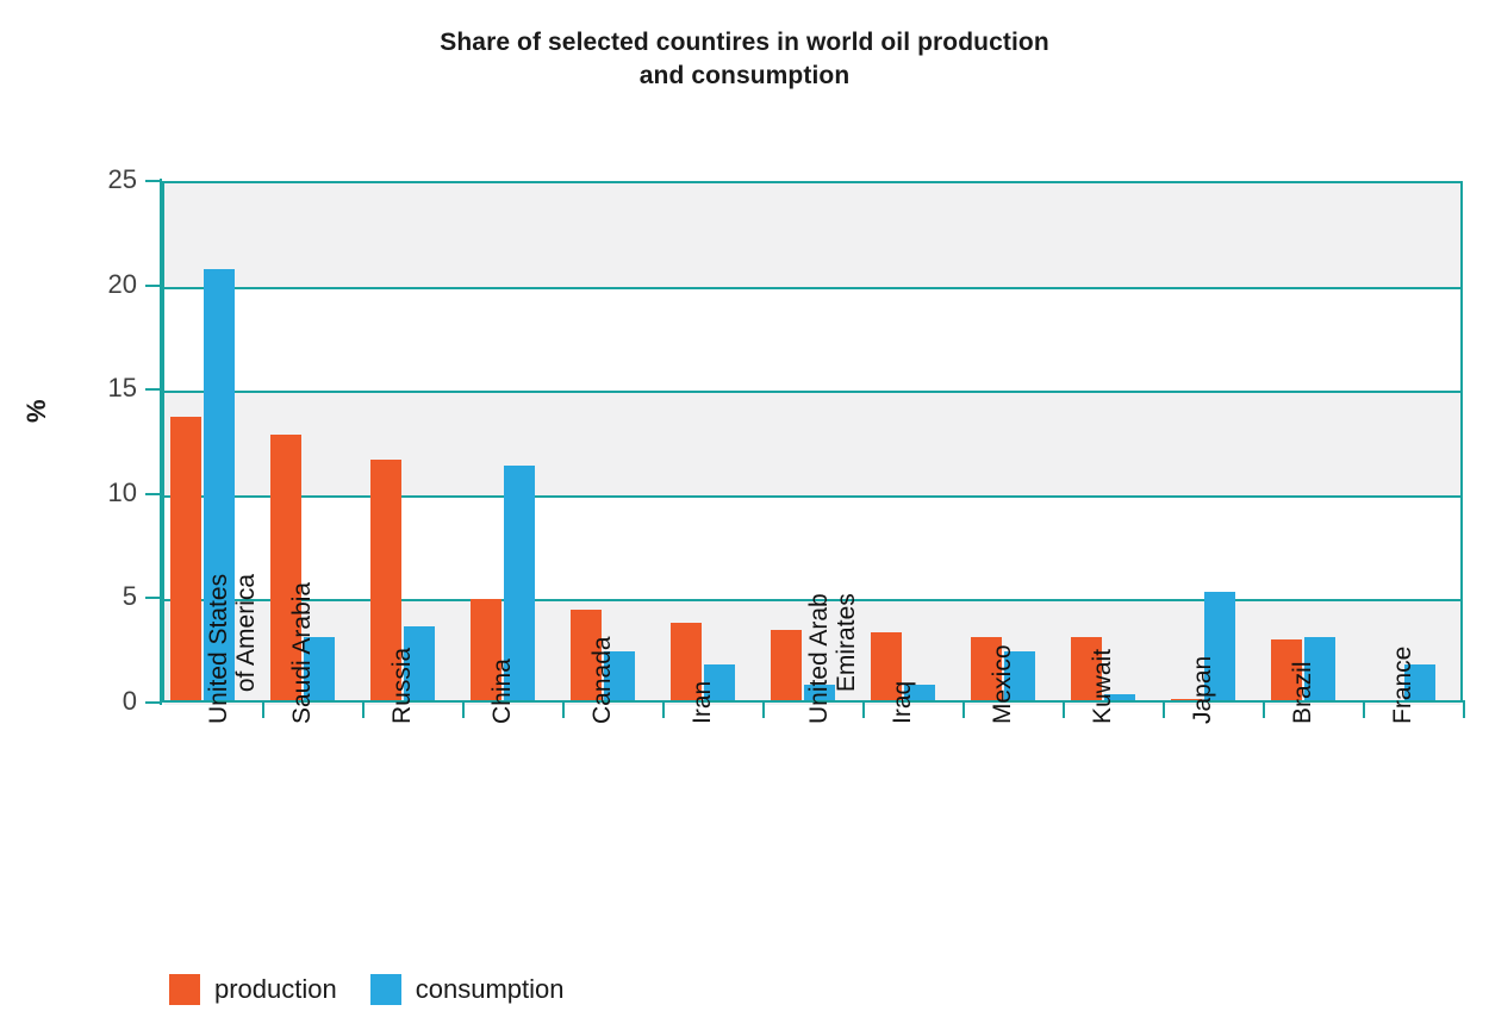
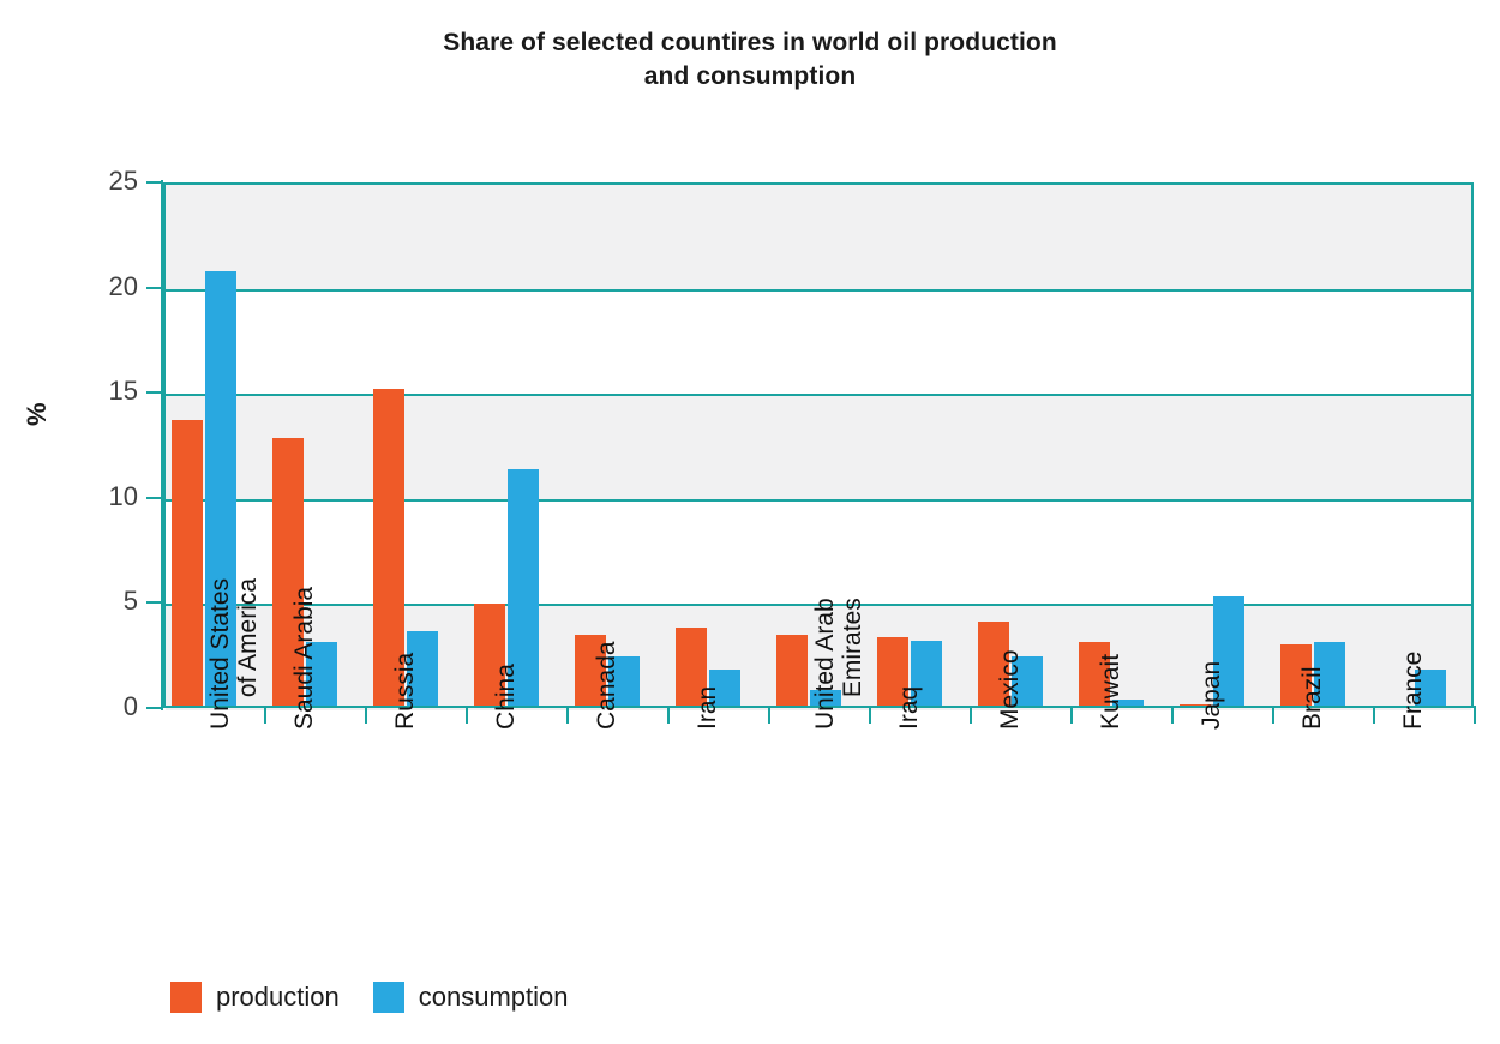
production/Russia: 11.7 -> 15.2
production/Canada: 4.5 -> 3.5
consumption/Iraq: 0.8 -> 3.2
production/Mexico: 3.1 -> 4.1
